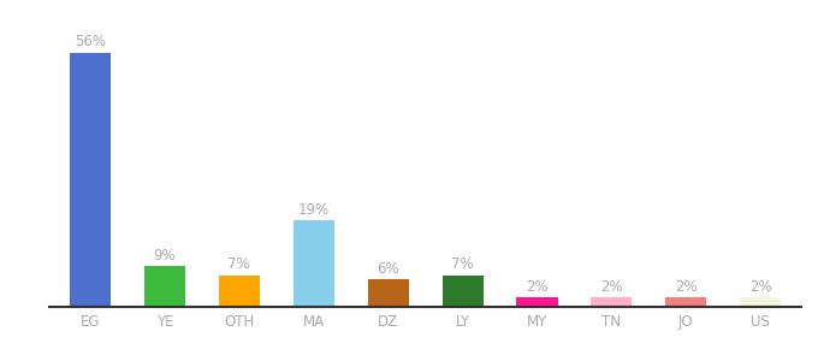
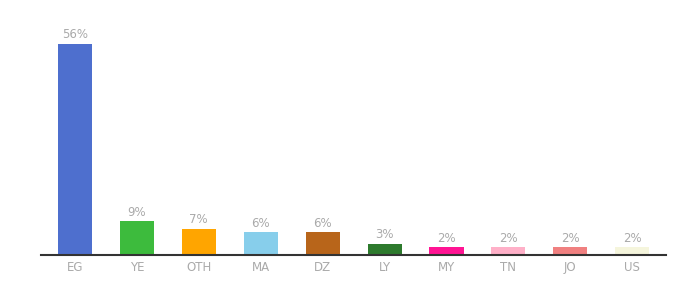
MA: 19% -> 6%
LY: 7% -> 3%
